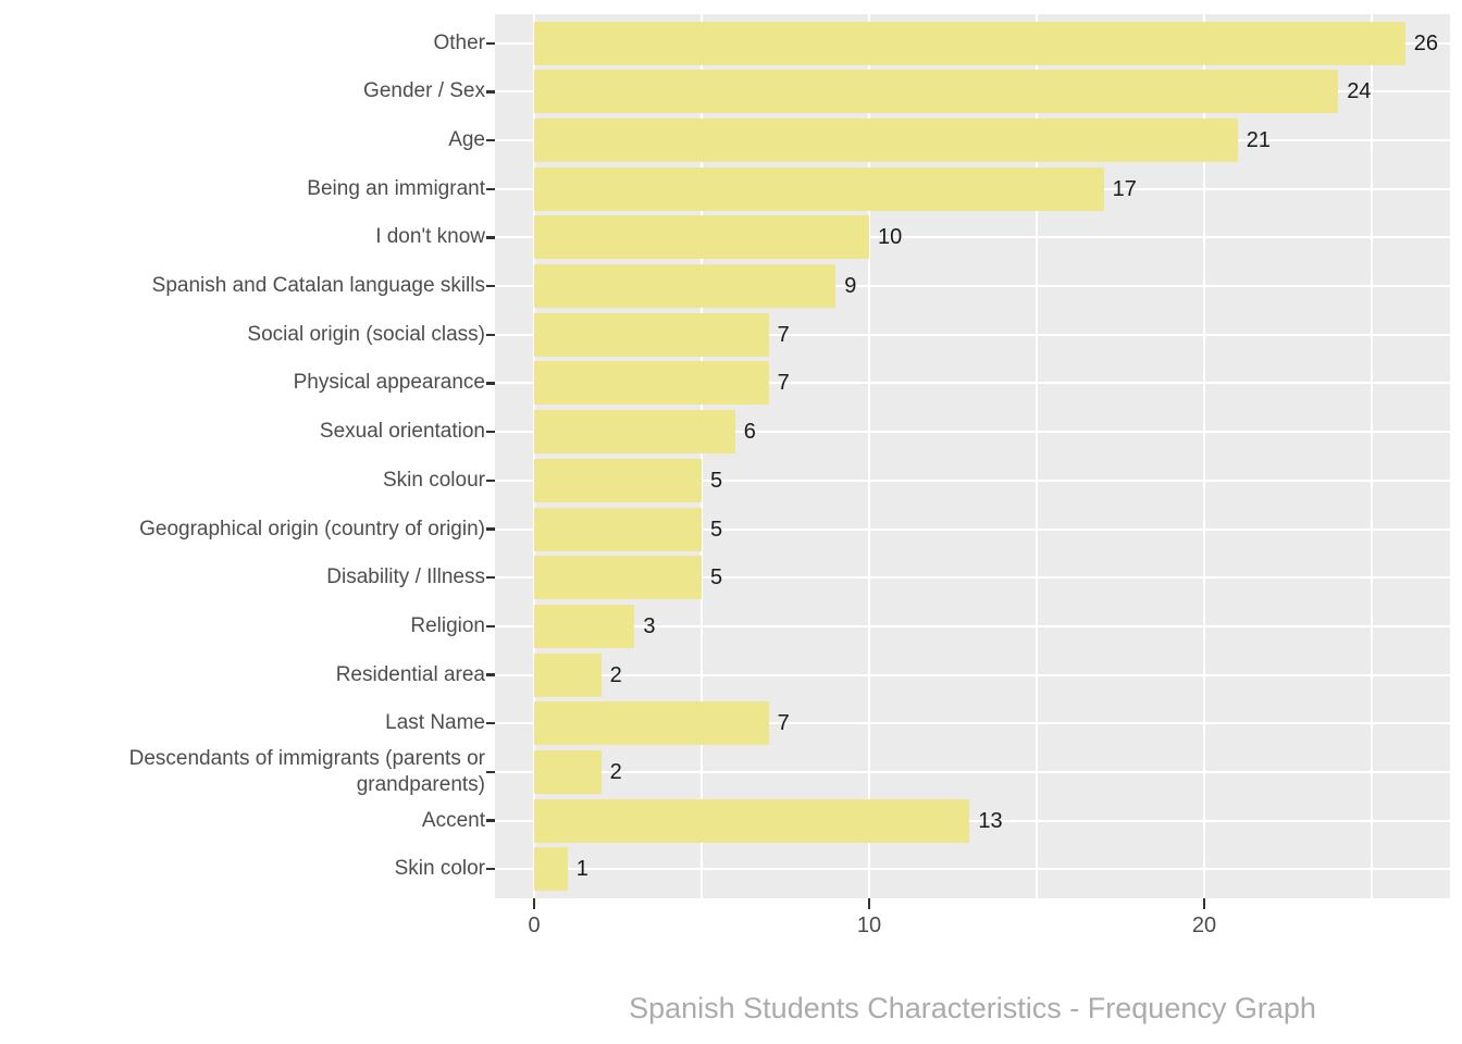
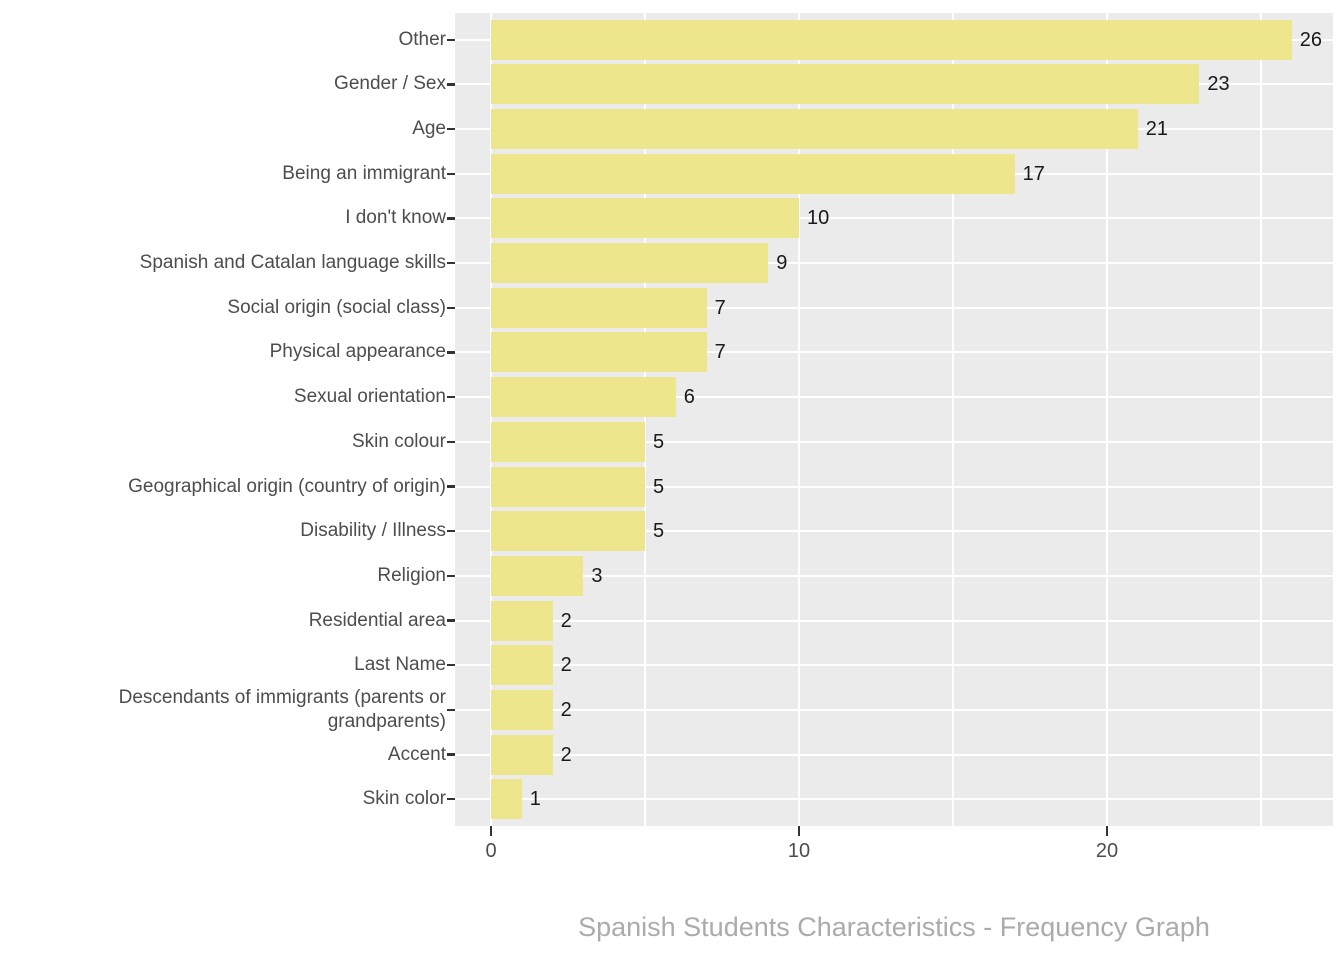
Gender / Sex: 24 -> 23
Last Name: 7 -> 2
Accent: 13 -> 2
